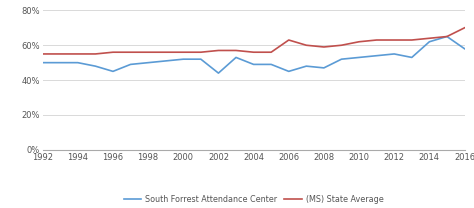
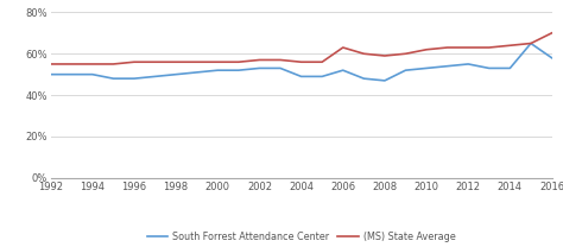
South Forrest Attendance Center/1996: 45% -> 48%
South Forrest Attendance Center/2002: 44% -> 53%
South Forrest Attendance Center/2006: 45% -> 52%
South Forrest Attendance Center/2014: 62% -> 53%
